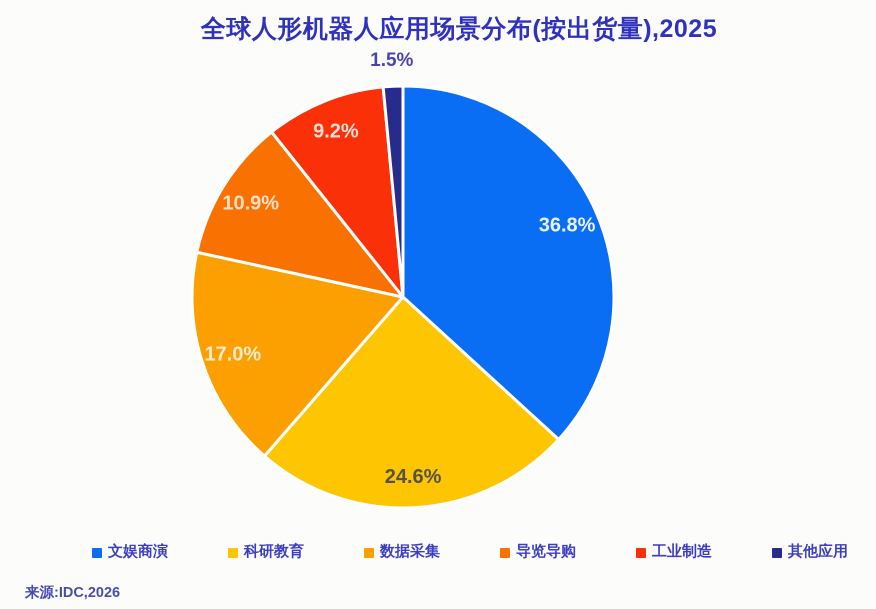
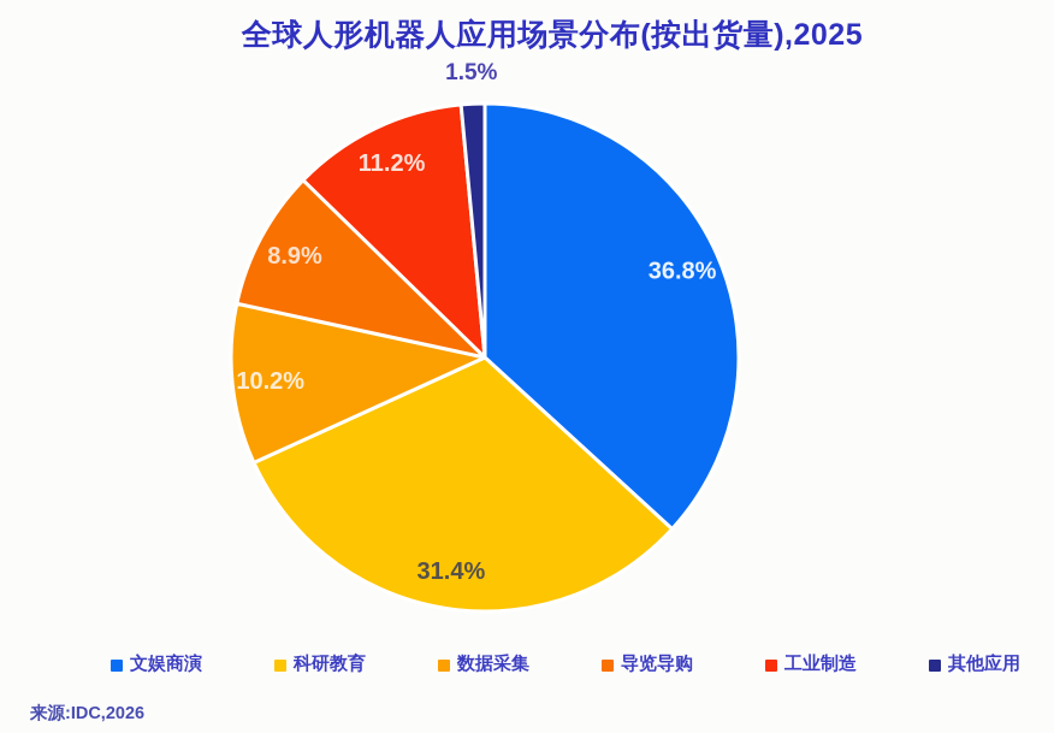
科研教育: 24.6% -> 31.4%
数据采集: 17.0% -> 10.2%
导览导购: 10.9% -> 8.9%
工业制造: 9.2% -> 11.2%
